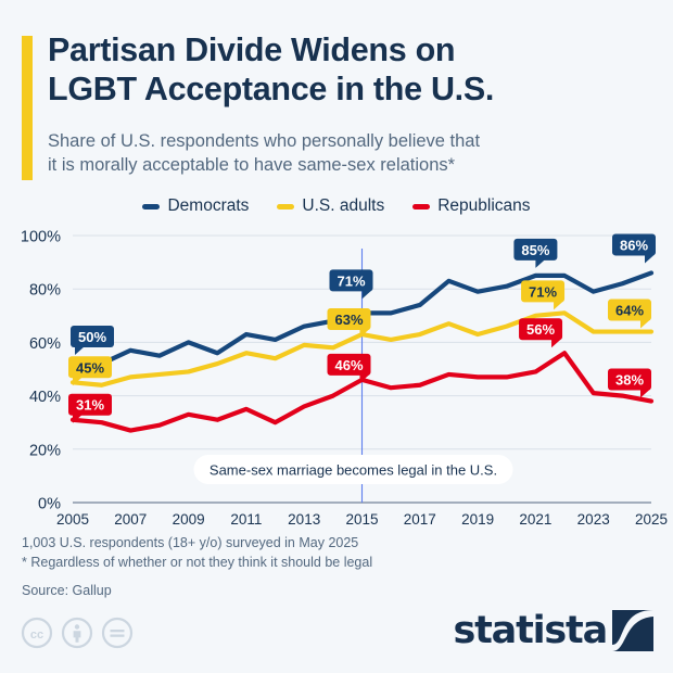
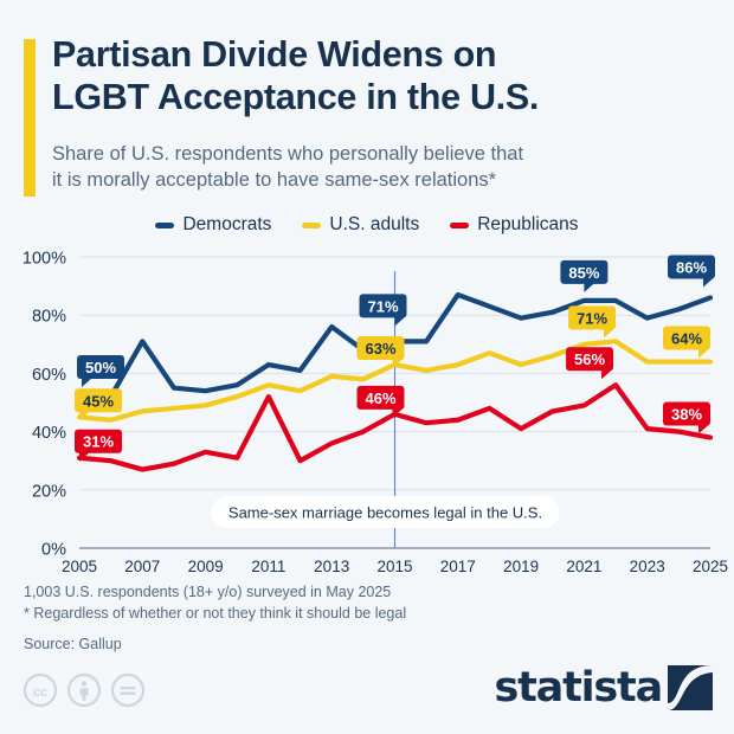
Democrats/2007: 57% -> 71%
Democrats/2009: 60% -> 54%
Republicans/2011: 35% -> 52%
Democrats/2013: 66% -> 76%
Democrats/2017: 74% -> 87%
Republicans/2019: 47% -> 41%
